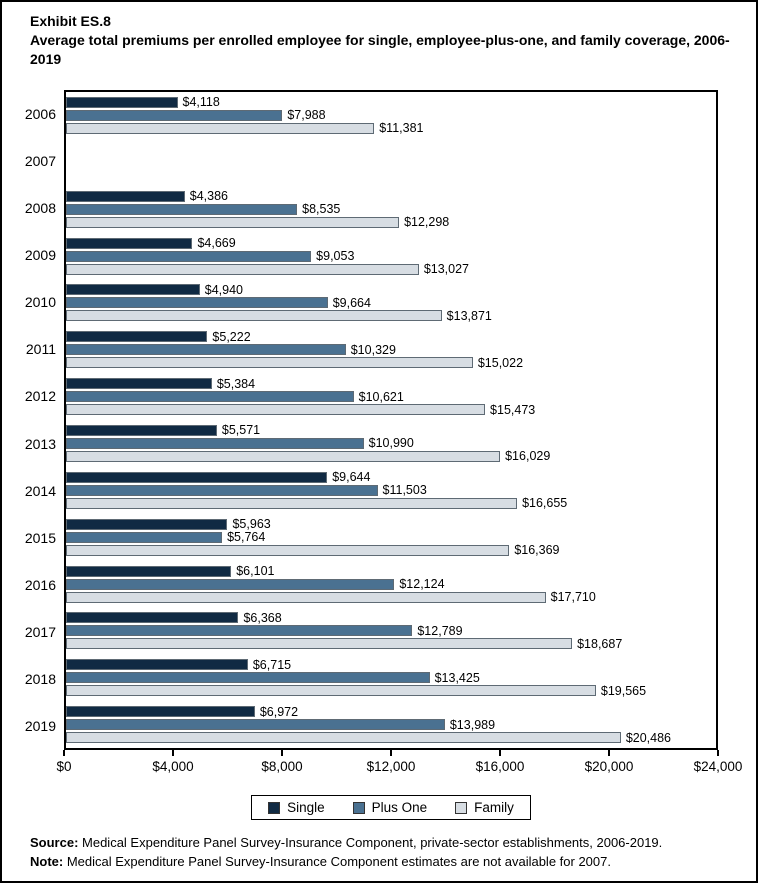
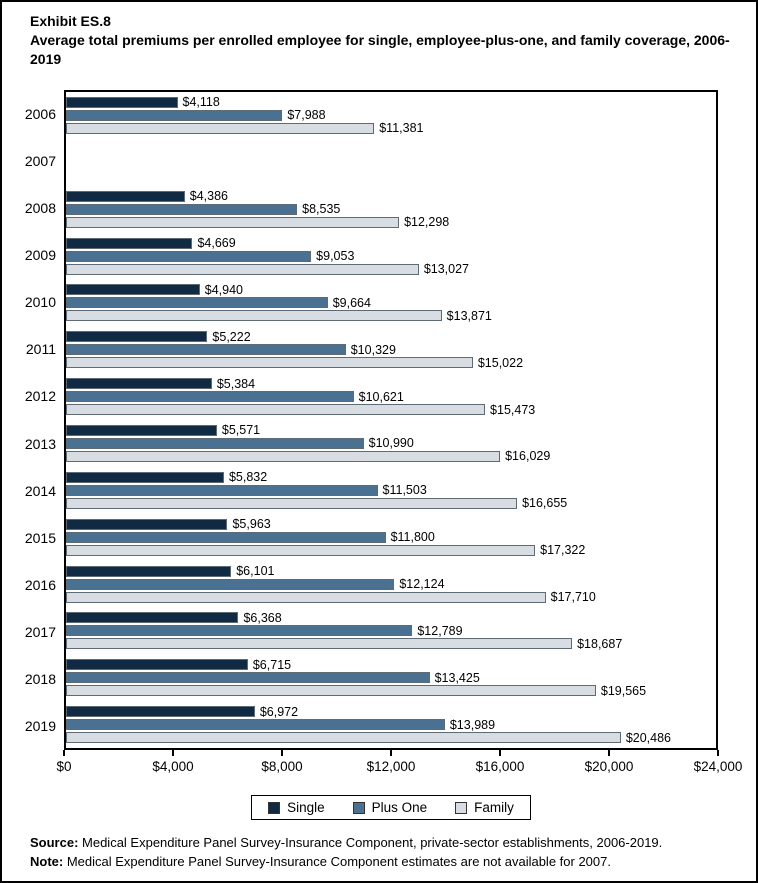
Single/2014: $9,644 -> $5,832
Plus One/2015: $5,764 -> $11,800
Family/2015: $16,369 -> $17,322
